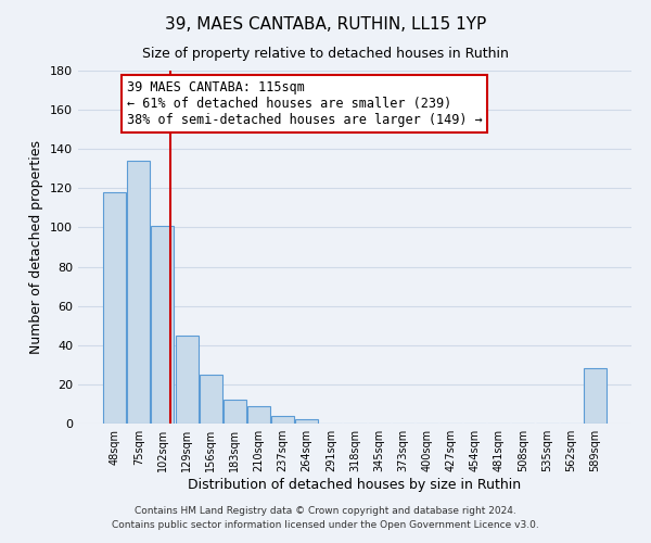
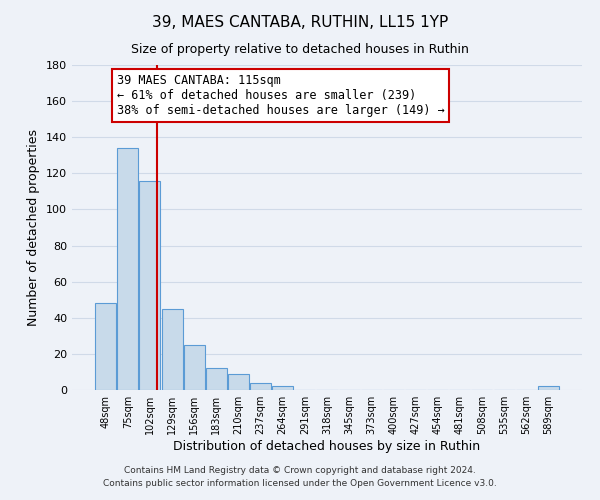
48sqm: 118 -> 48
102sqm: 101 -> 116
589sqm: 28 -> 2
